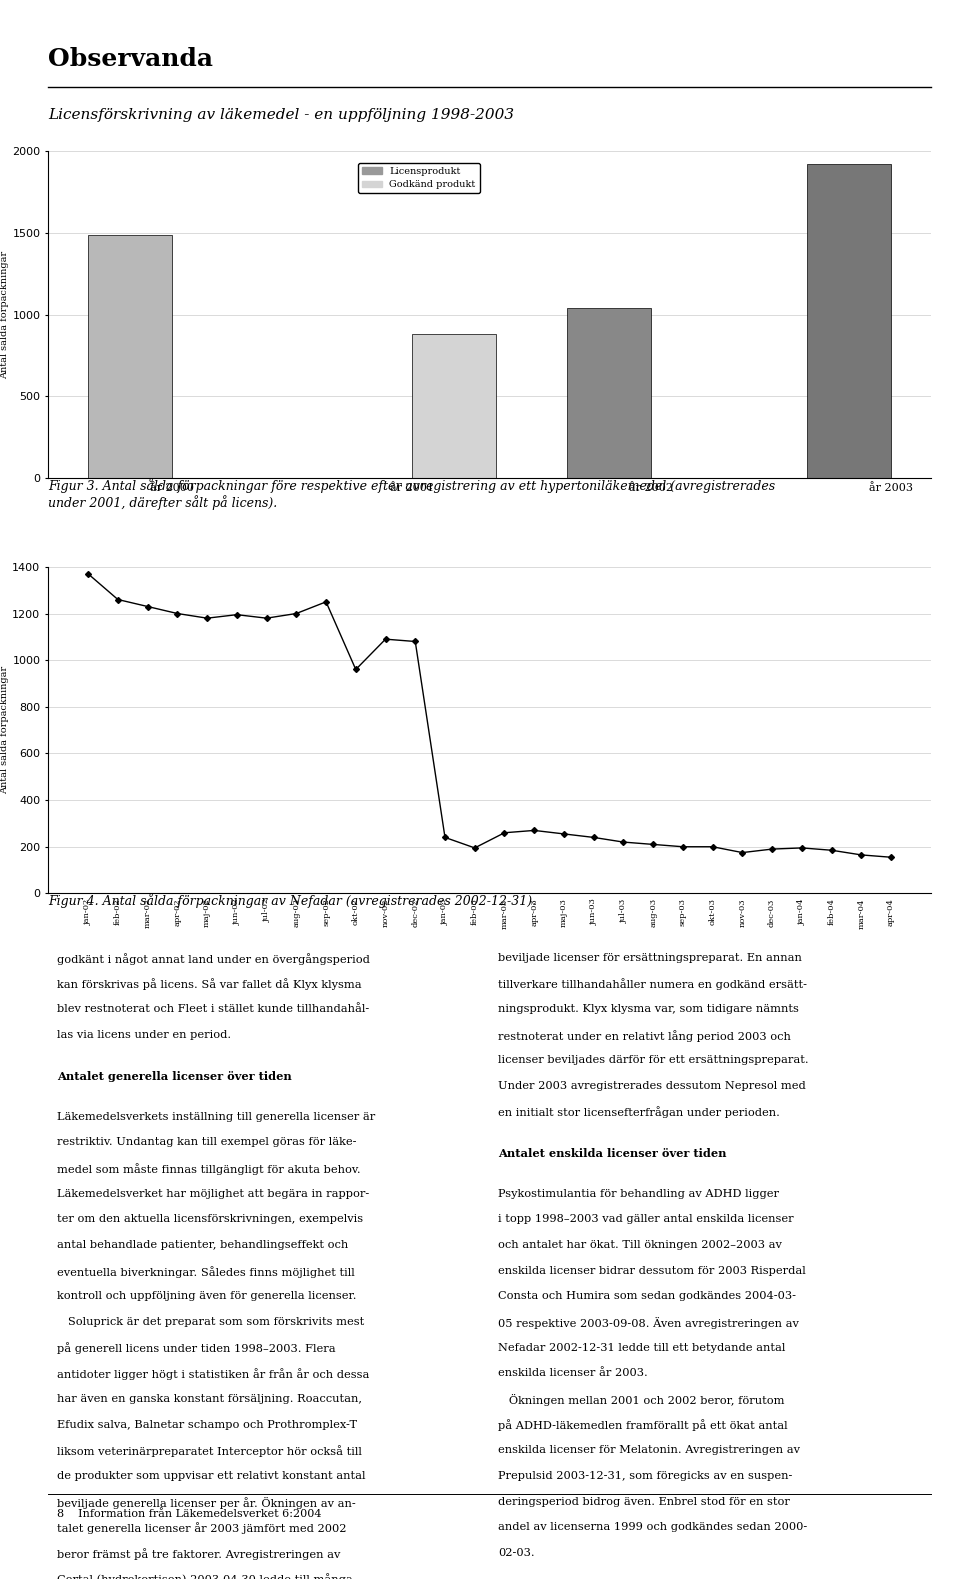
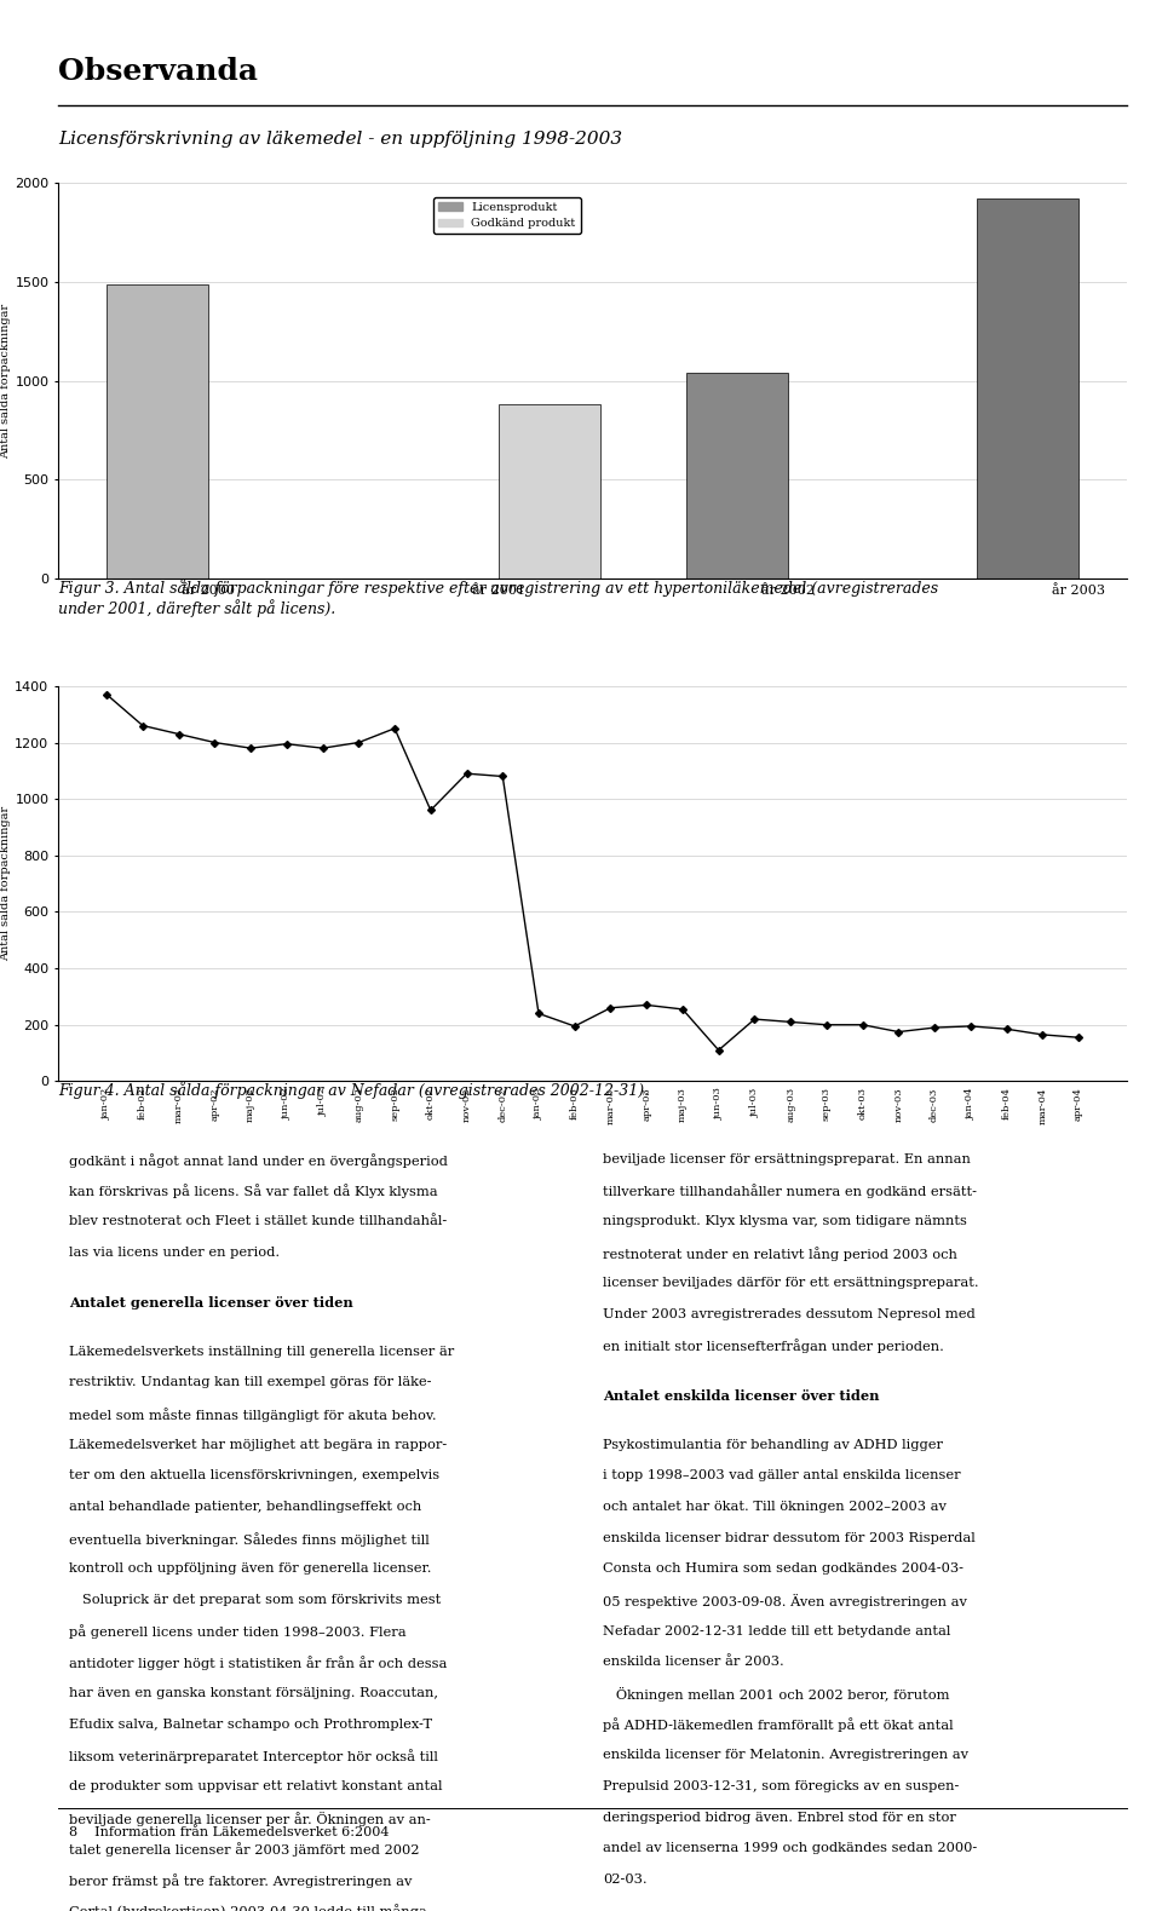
jun-03: 240 -> 110
